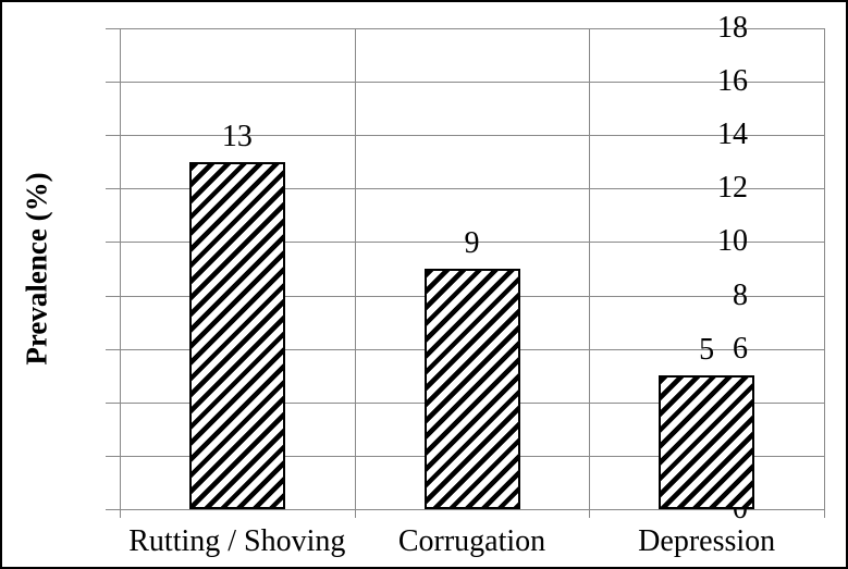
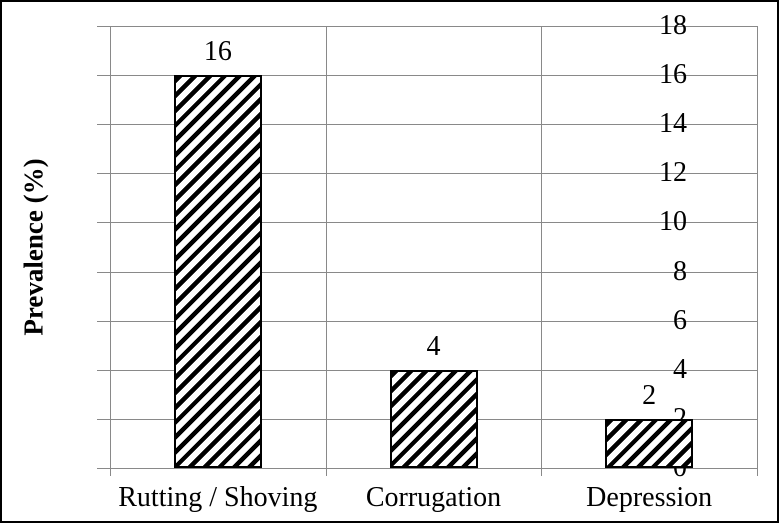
Rutting / Shoving: 13 -> 16
Corrugation: 9 -> 4
Depression: 5 -> 2
